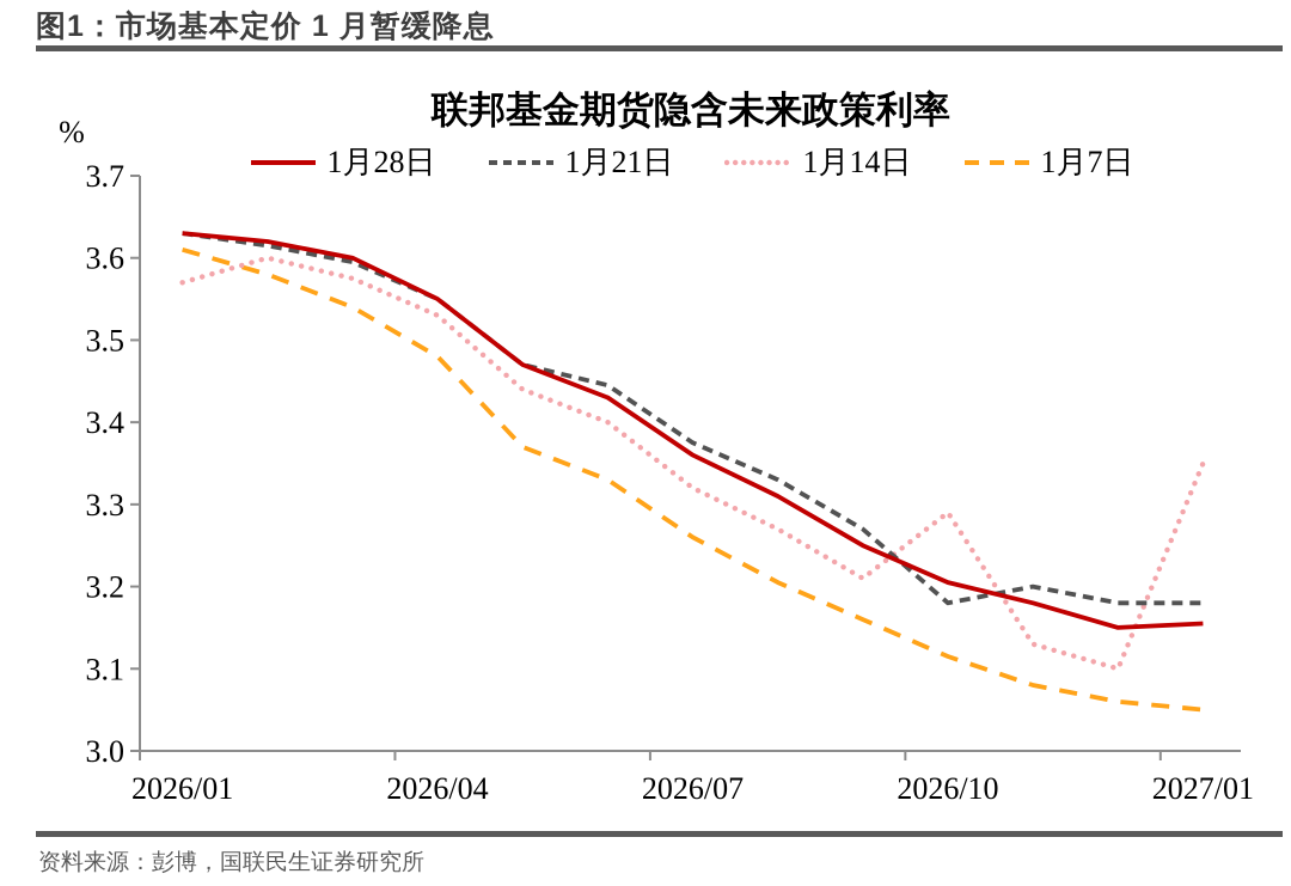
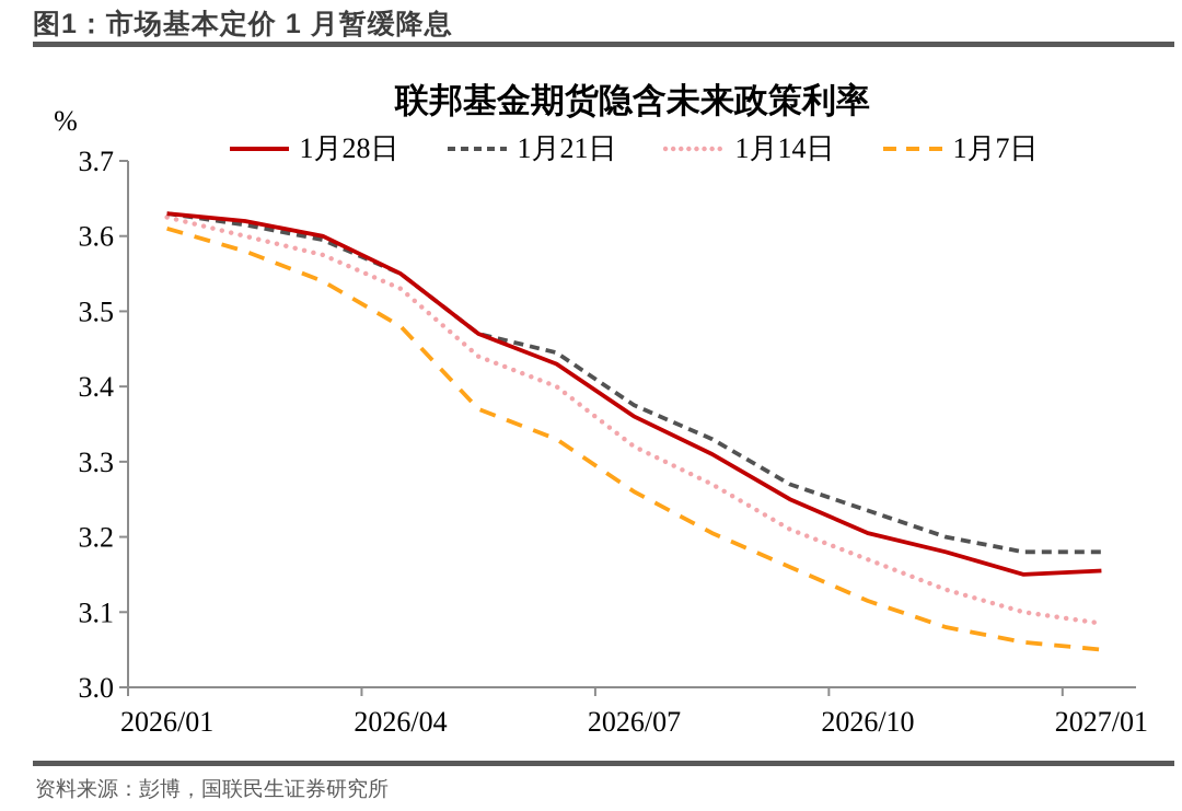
1月14日/2026/01: 3.57 -> 3.62
1月21日/2026/10: 3.18 -> 3.23
1月14日/2026/10: 3.29 -> 3.17
1月14日/2027/01: 3.35 -> 3.08
